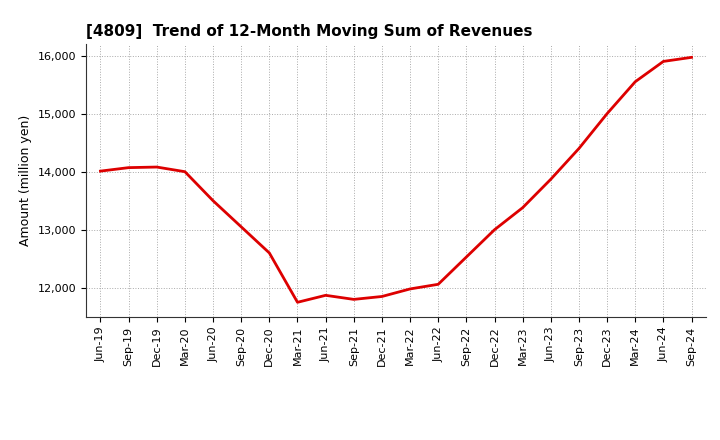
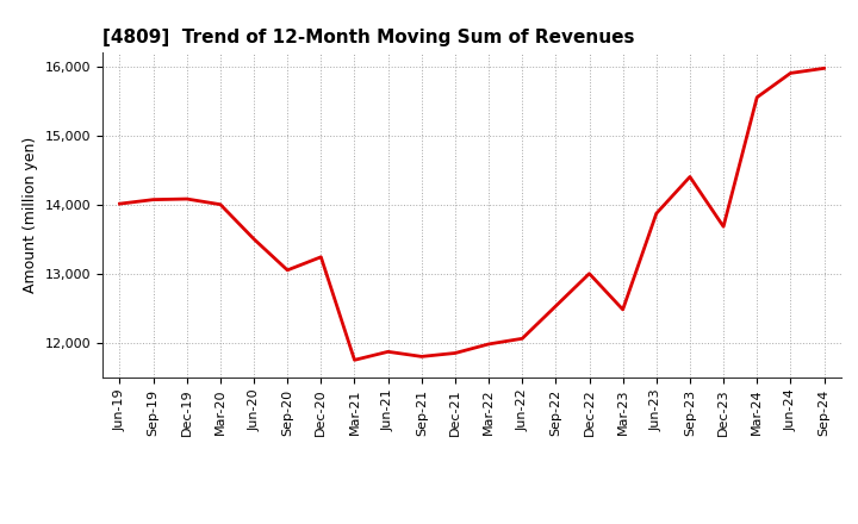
Dec-20: 12,600 -> 13,240
Mar-23: 13,380 -> 12,480
Dec-23: 15,000 -> 13,680
